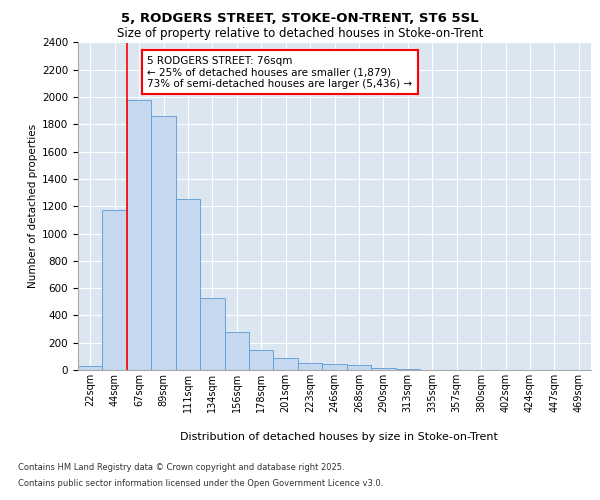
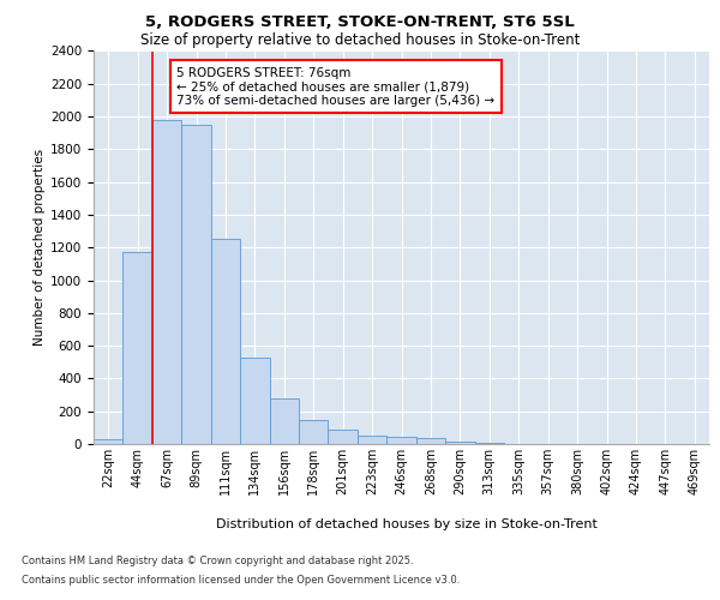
89sqm: 1860 -> 1950
